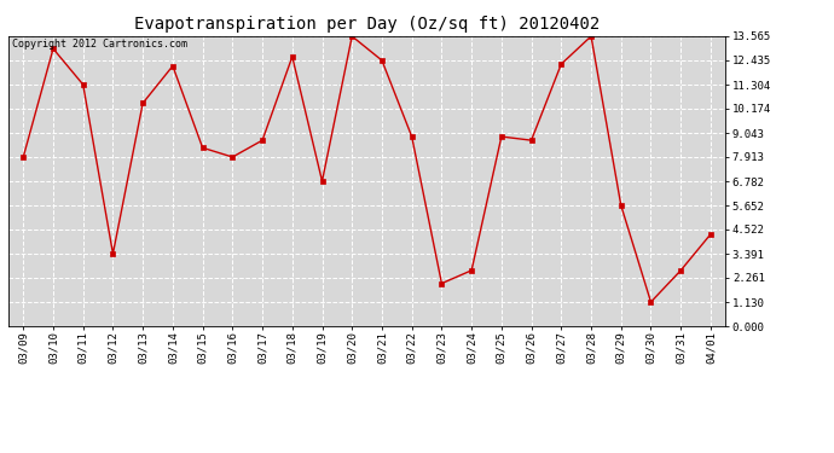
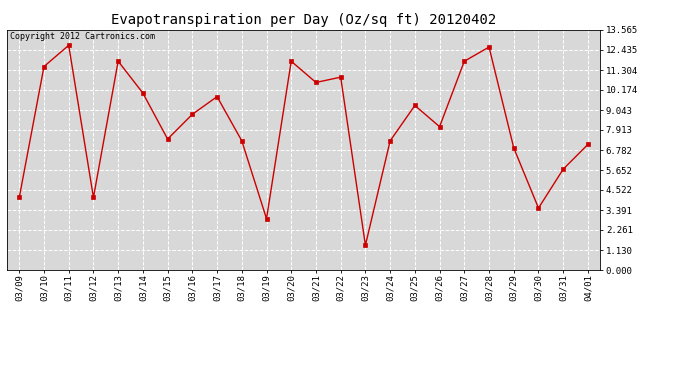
03/09: 7.9 -> 4.1
03/10: 13.0 -> 11.5
03/11: 11.3 -> 12.7
03/12: 3.4 -> 4.1
03/13: 10.4 -> 11.8
03/14: 12.2 -> 10.0
03/15: 8.3 -> 7.4
03/16: 7.9 -> 8.8
03/17: 8.7 -> 9.8
03/18: 12.6 -> 7.3
03/19: 6.8 -> 2.9
03/20: 13.6 -> 11.8
03/21: 12.4 -> 10.6
03/22: 8.9 -> 10.9
03/23: 2.0 -> 1.4
03/24: 2.6 -> 7.3
03/25: 8.9 -> 9.3
03/26: 8.7 -> 8.1
03/27: 12.3 -> 11.8
03/28: 13.6 -> 12.6
03/29: 5.7 -> 6.9
03/30: 1.1 -> 3.5
03/31: 2.6 -> 5.7
04/01: 4.3 -> 7.1
